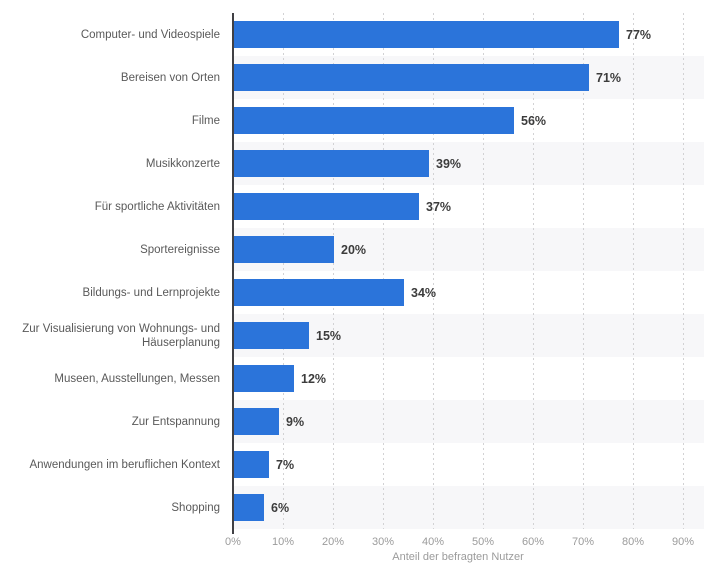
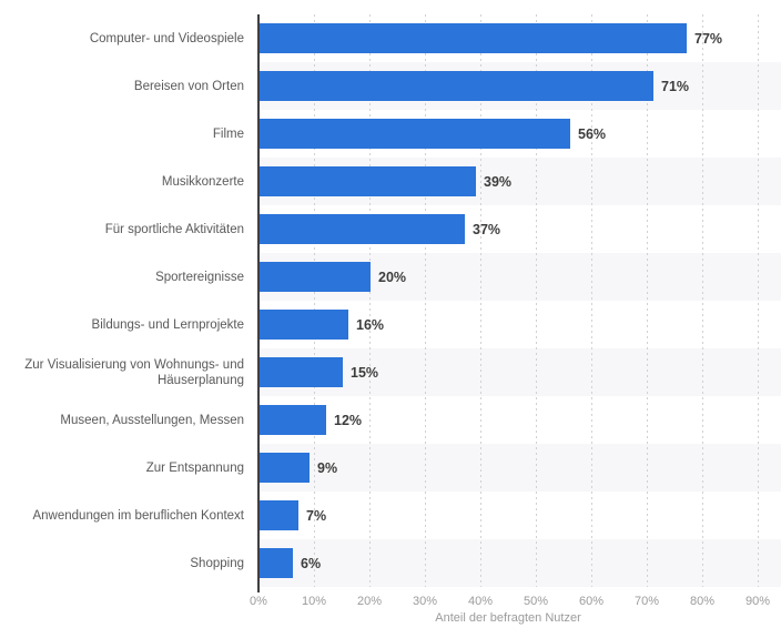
Bildungs- und Lernprojekte: 34% -> 16%
